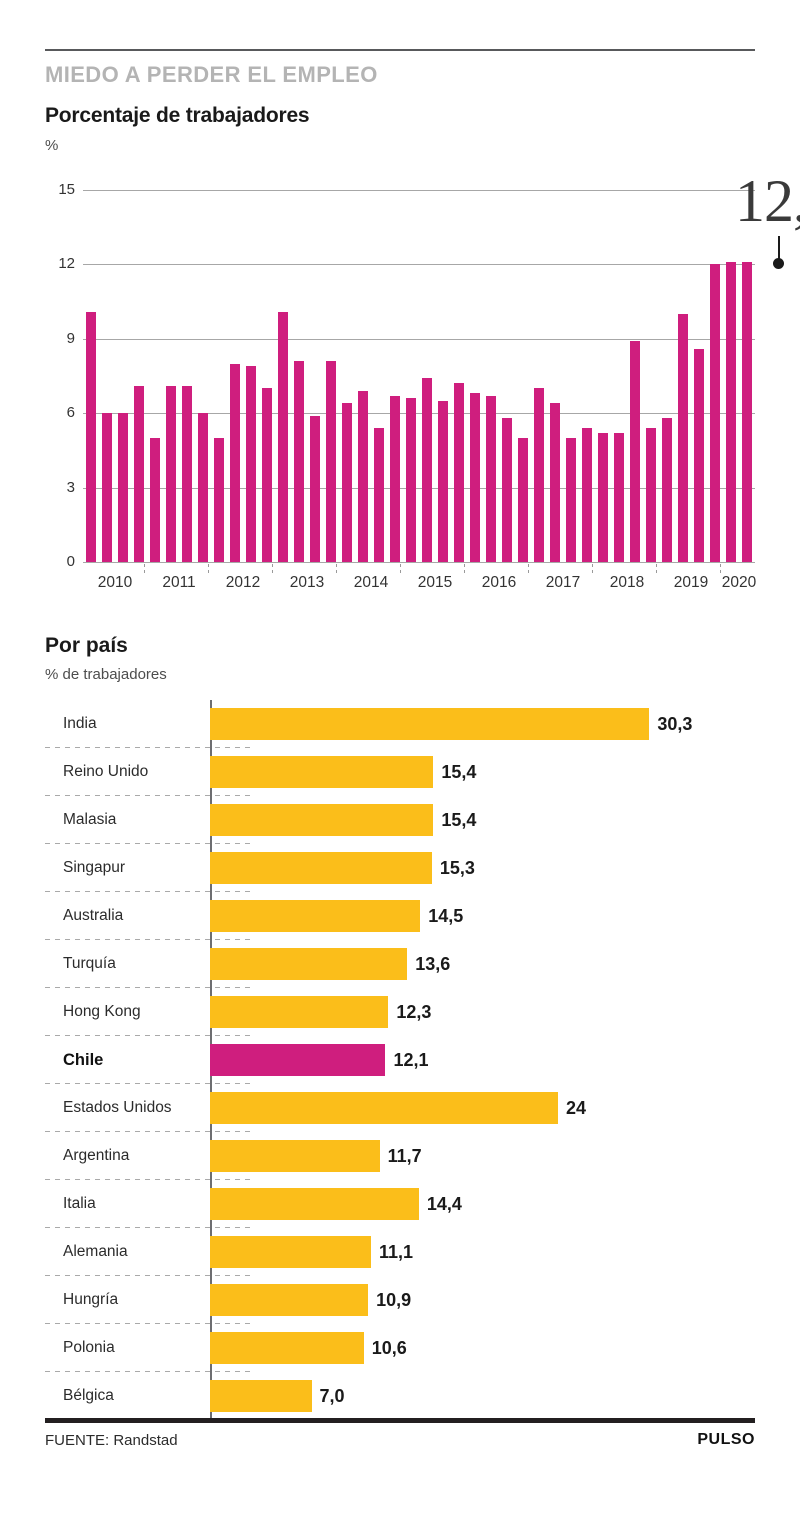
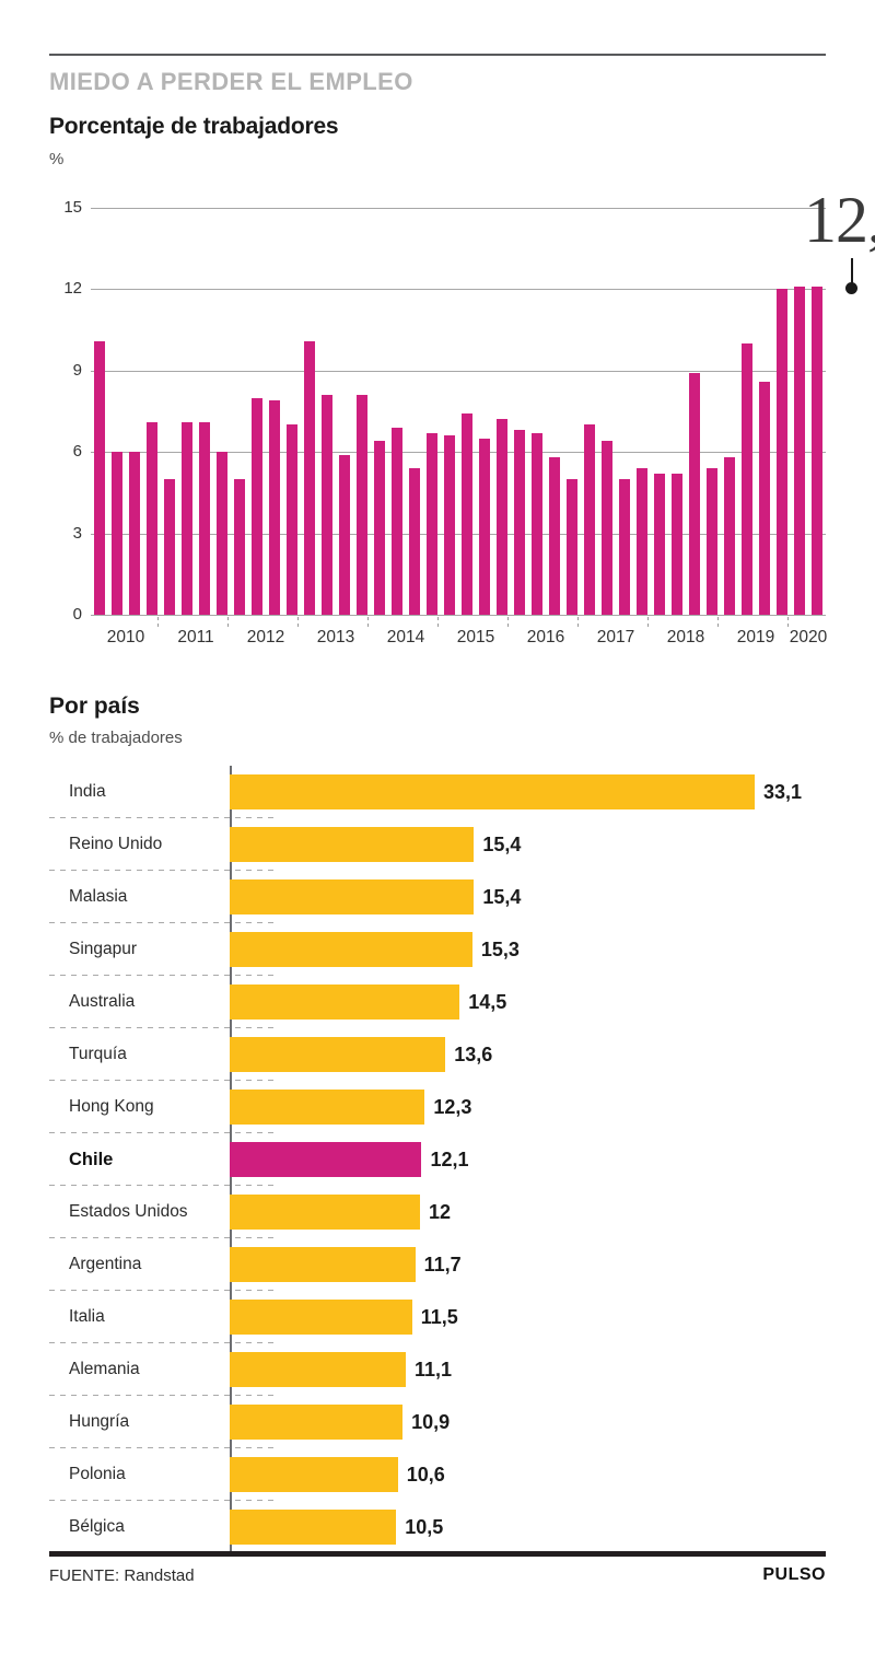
Por país/India: 30,3 -> 33,1
Por país/Estados Unidos: 24 -> 12
Por país/Italia: 14,4 -> 11,5
Por país/Bélgica: 7,0 -> 10,5
